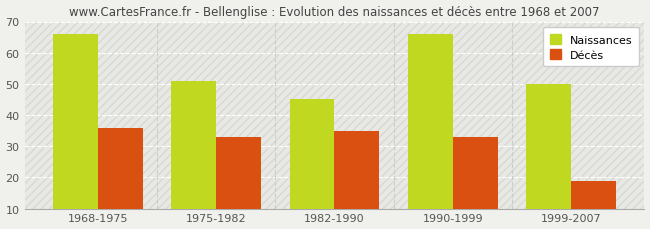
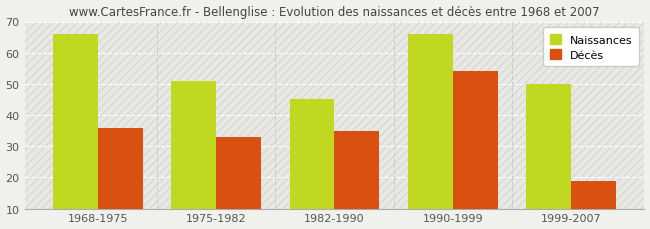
Décès/1990-1999: 33 -> 54
